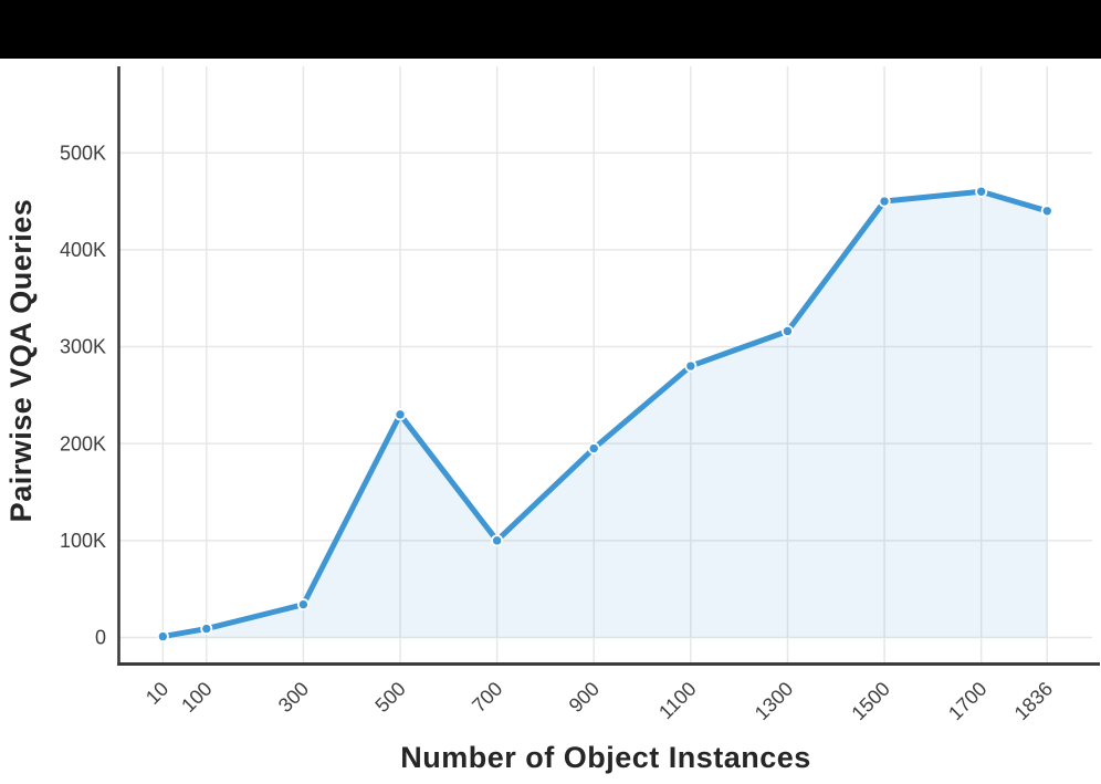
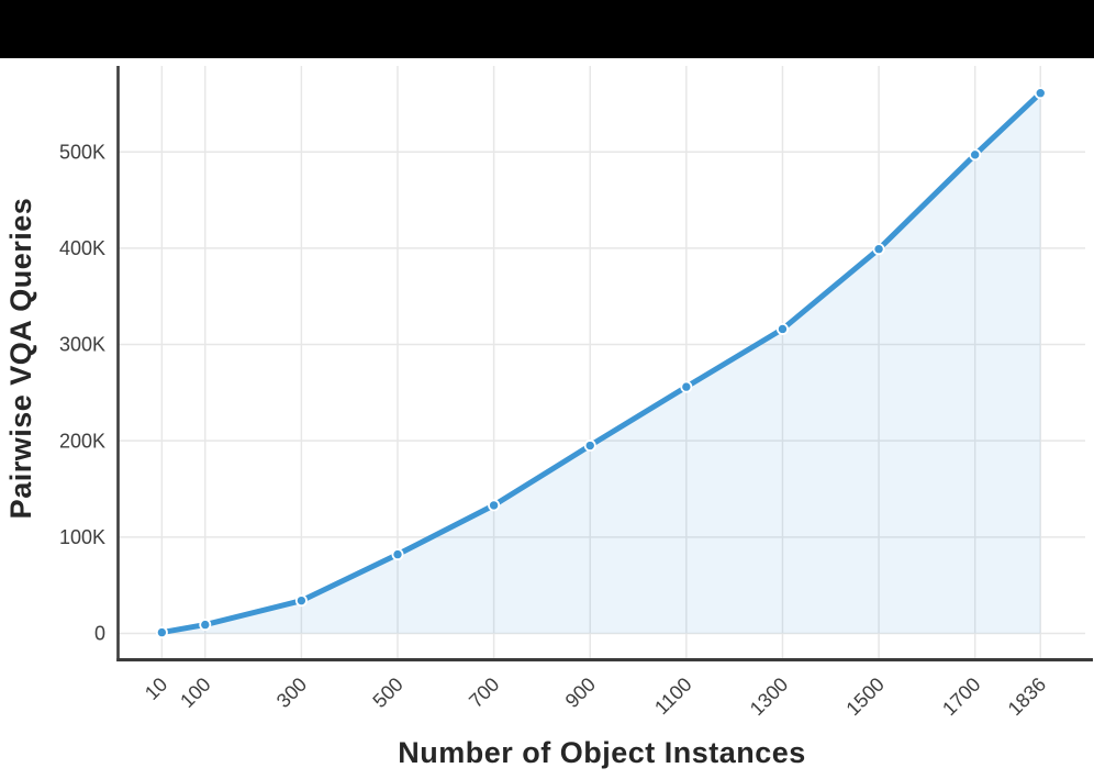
500: 230K -> 80K
700: 100K -> 130K
1100: 280K -> 260K
1500: 450K -> 400K
1700: 460K -> 500K
1836: 440K -> 560K
